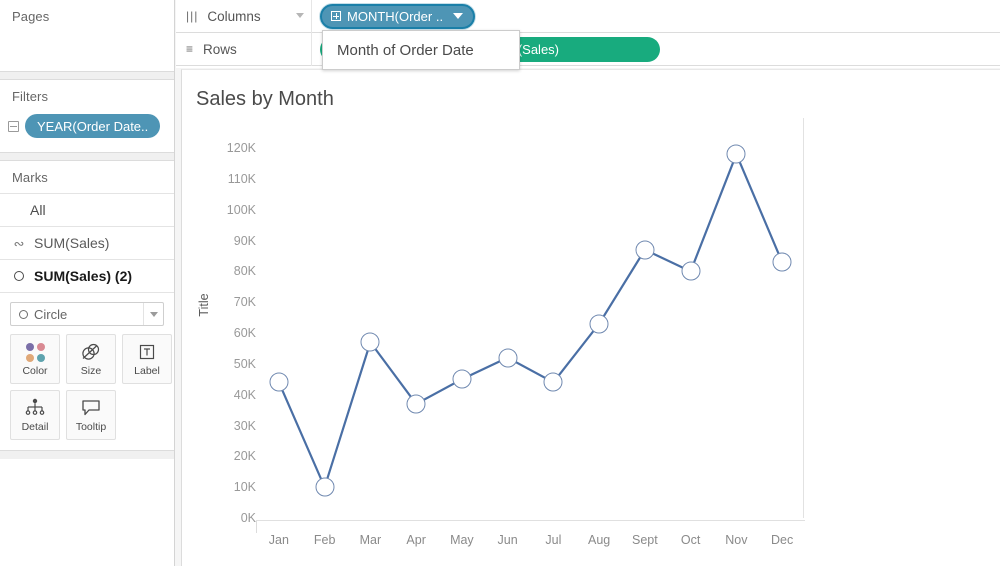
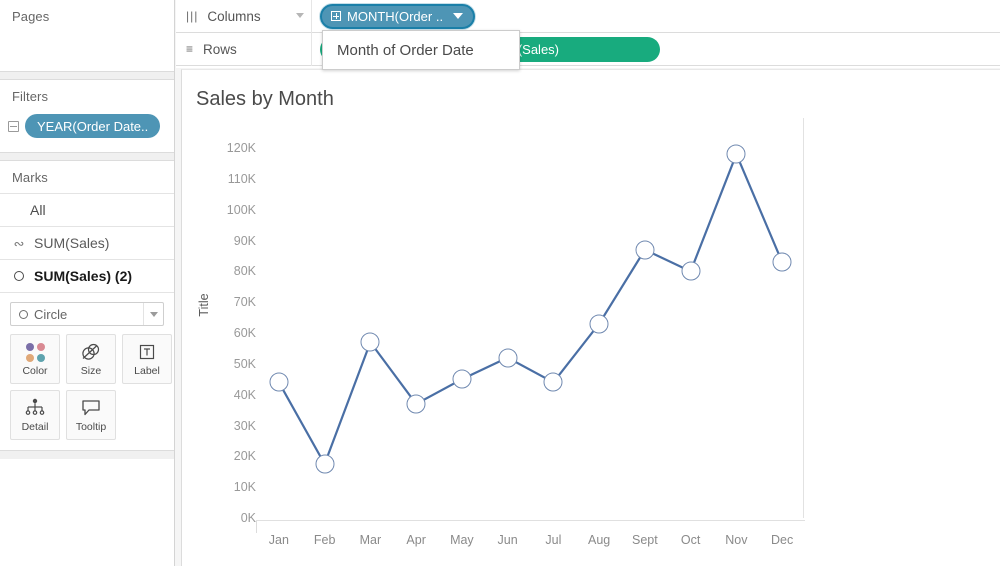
Feb: 10K -> 18K
